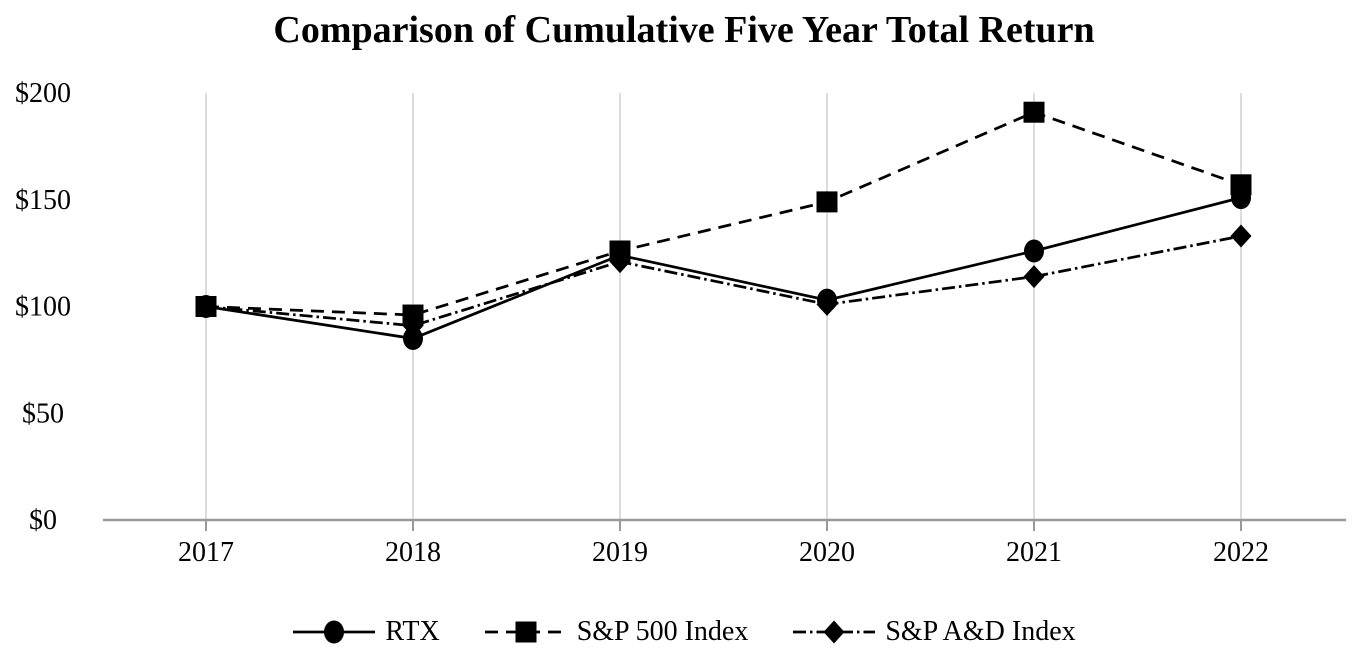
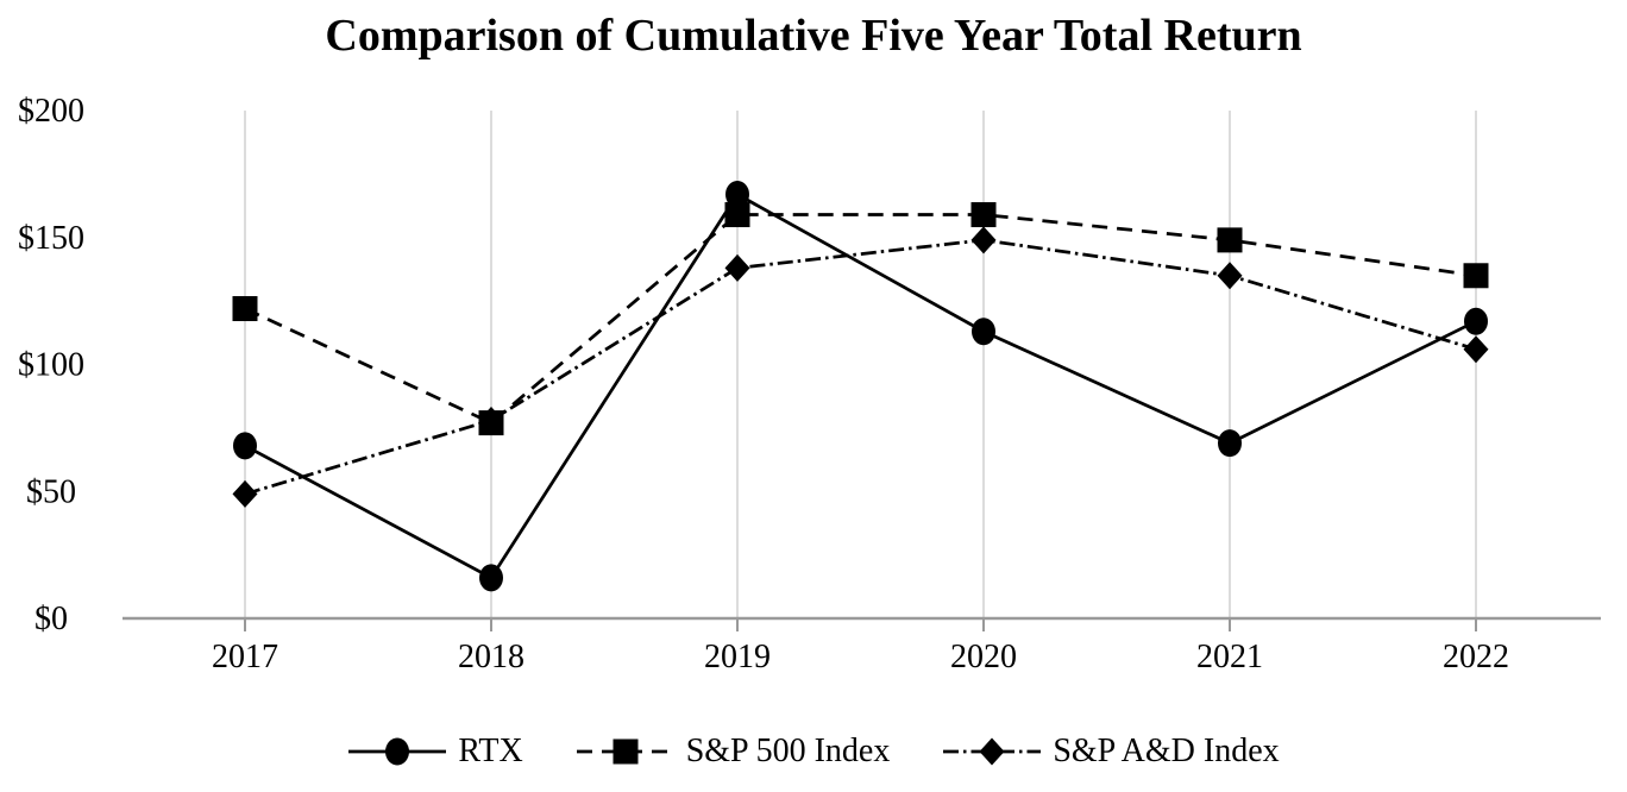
RTX/2017: $100 -> $68
S&P 500 Index/2017: $100 -> $122
S&P A&D Index/2017: $100 -> $49
RTX/2018: $85 -> $16
S&P 500 Index/2018: $96 -> $77
S&P A&D Index/2018: $91 -> $78
RTX/2019: $124 -> $167
S&P 500 Index/2019: $126 -> $159
S&P A&D Index/2019: $121 -> $138
RTX/2020: $103 -> $113
S&P 500 Index/2020: $149 -> $159
S&P A&D Index/2020: $101 -> $149
RTX/2021: $126 -> $69
S&P 500 Index/2021: $191 -> $149
S&P A&D Index/2021: $114 -> $135
RTX/2022: $151 -> $117
S&P 500 Index/2022: $157 -> $135
S&P A&D Index/2022: $133 -> $106
